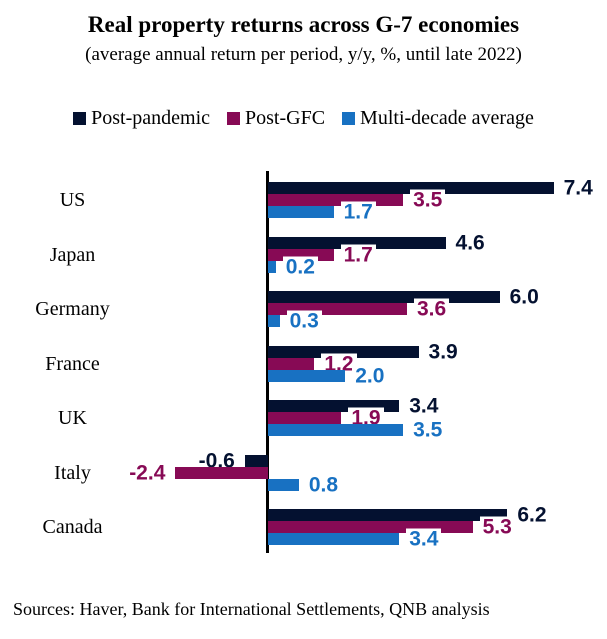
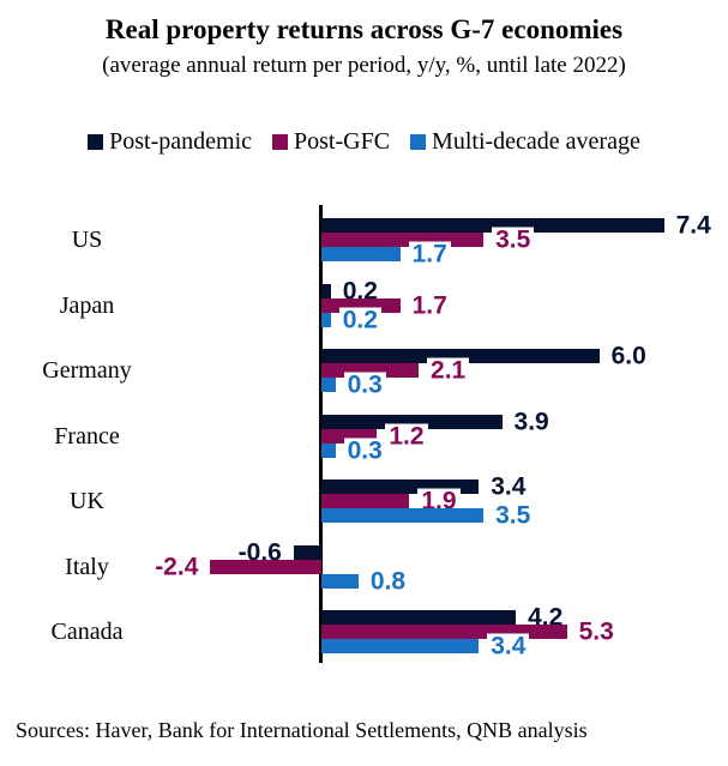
Post-pandemic/Japan: 4.6 -> 0.2
Post-GFC/Germany: 3.6 -> 2.1
Multi-decade average/France: 2.0 -> 0.3
Post-pandemic/Canada: 6.2 -> 4.2
